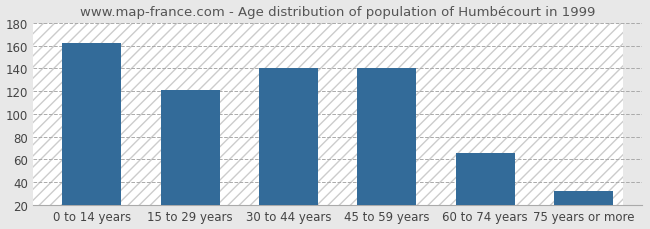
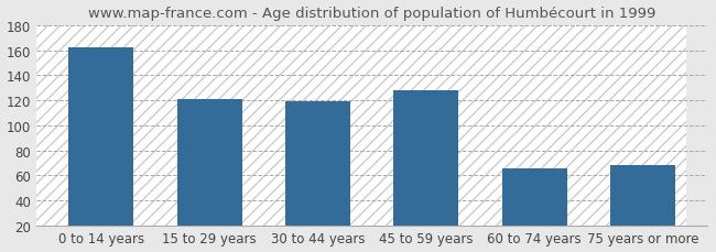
30 to 44 years: 140 -> 119
45 to 59 years: 140 -> 128
75 years or more: 32 -> 68
